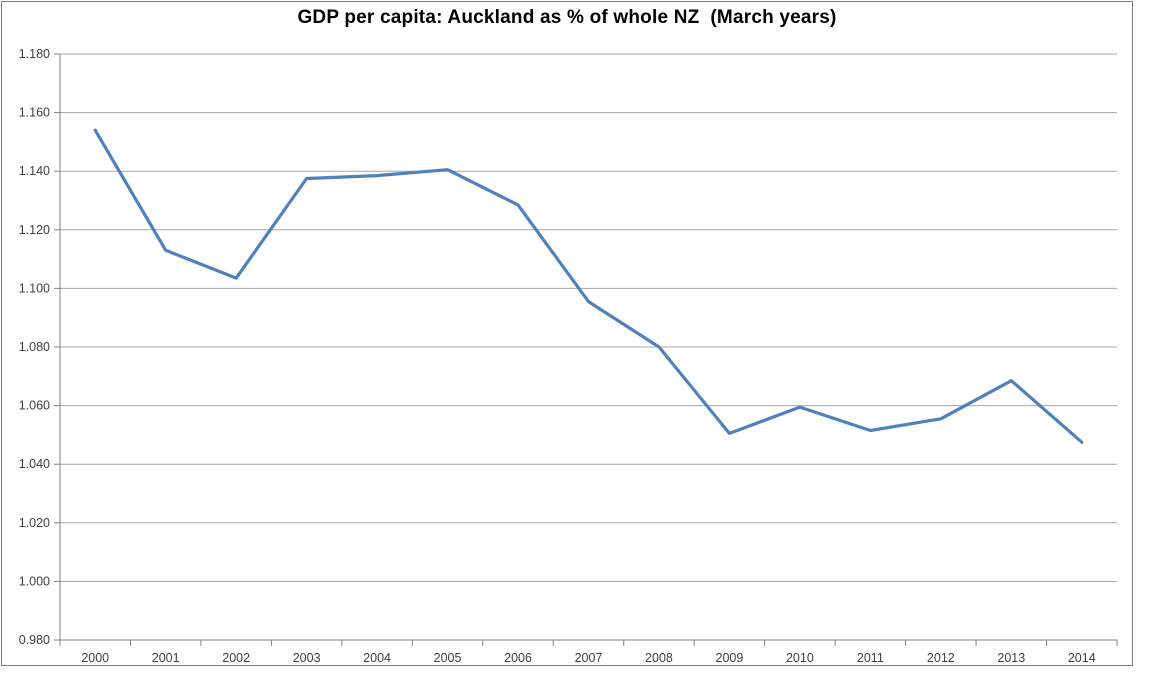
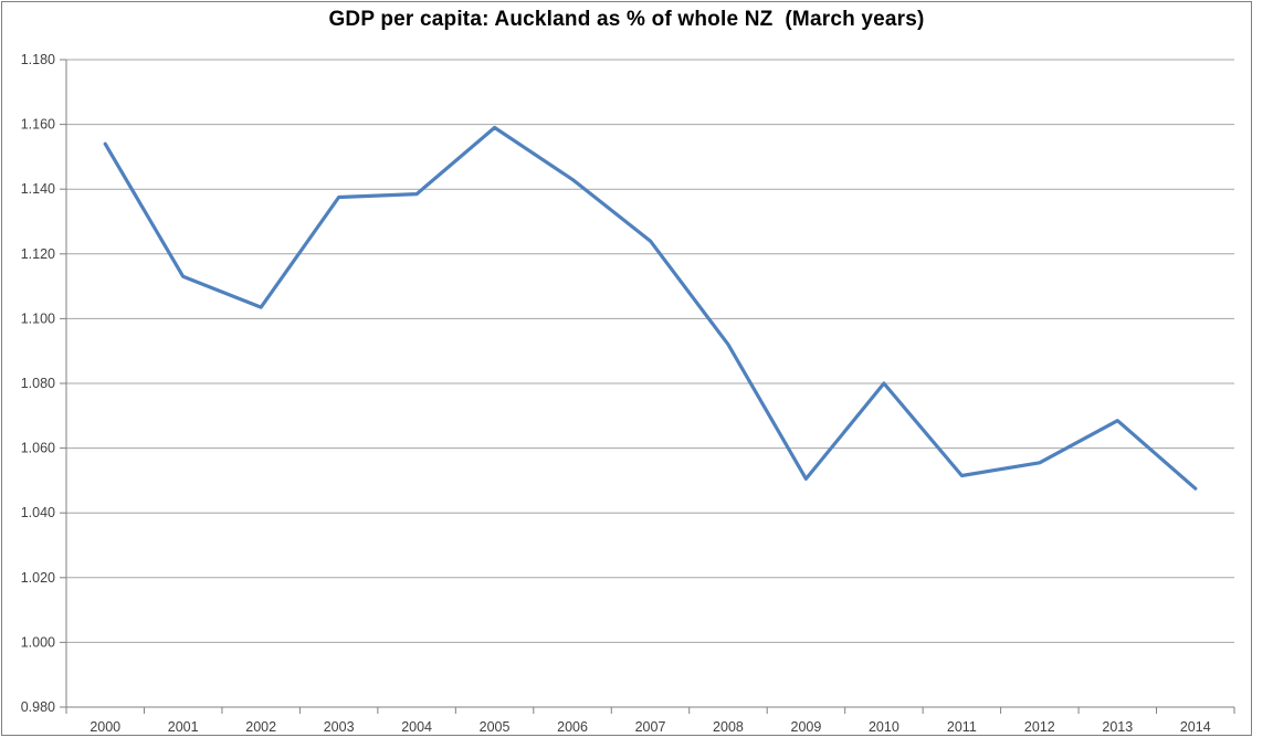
2005: 1.141 -> 1.159
2006: 1.129 -> 1.143
2007: 1.095 -> 1.124
2008: 1.080 -> 1.092
2010: 1.060 -> 1.080
